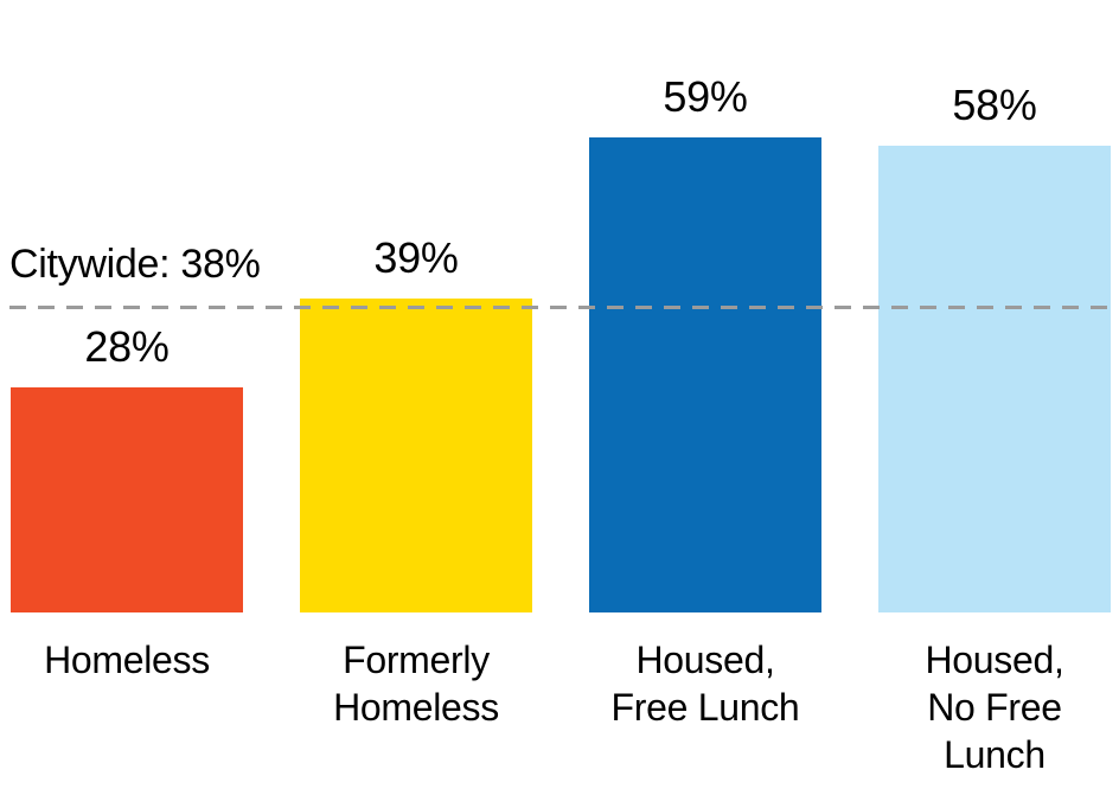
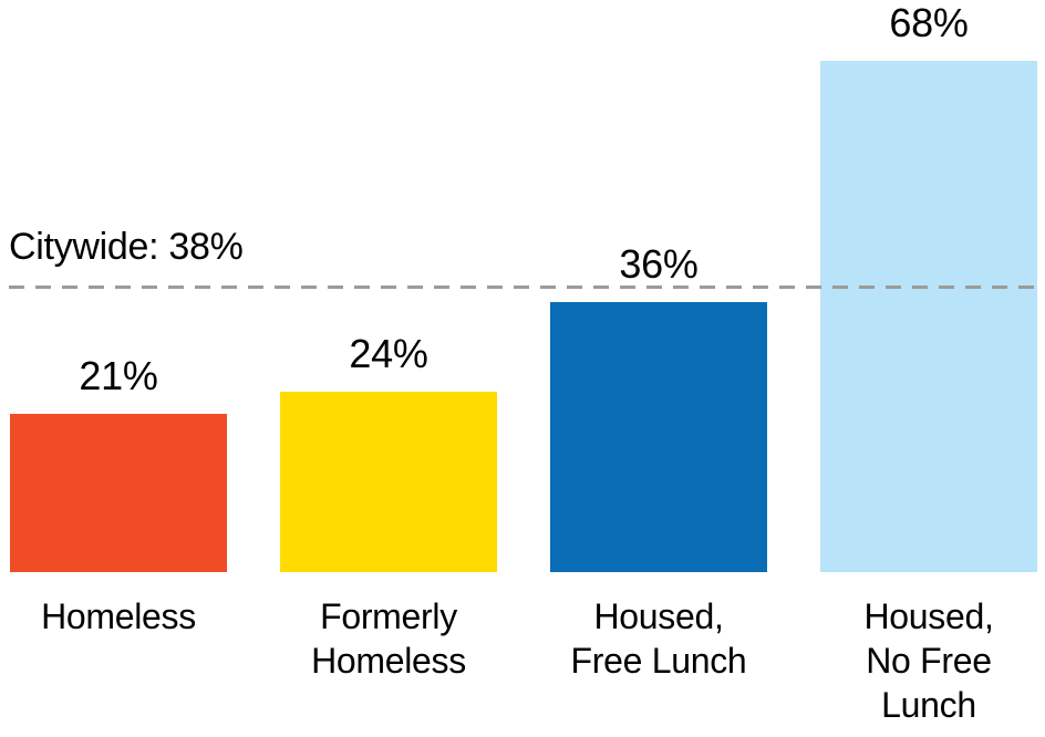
Homeless: 28% -> 21%
Formerly Homeless: 39% -> 24%
Housed, Free Lunch: 59% -> 36%
Housed, No Free Lunch: 58% -> 68%
